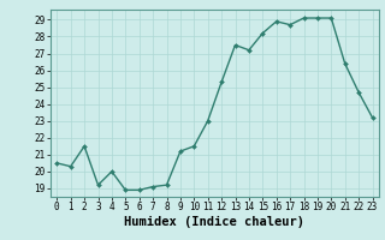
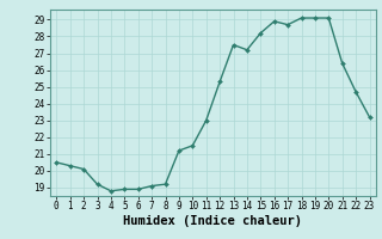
2: 21.5 -> 20.1
4: 20.0 -> 18.8
